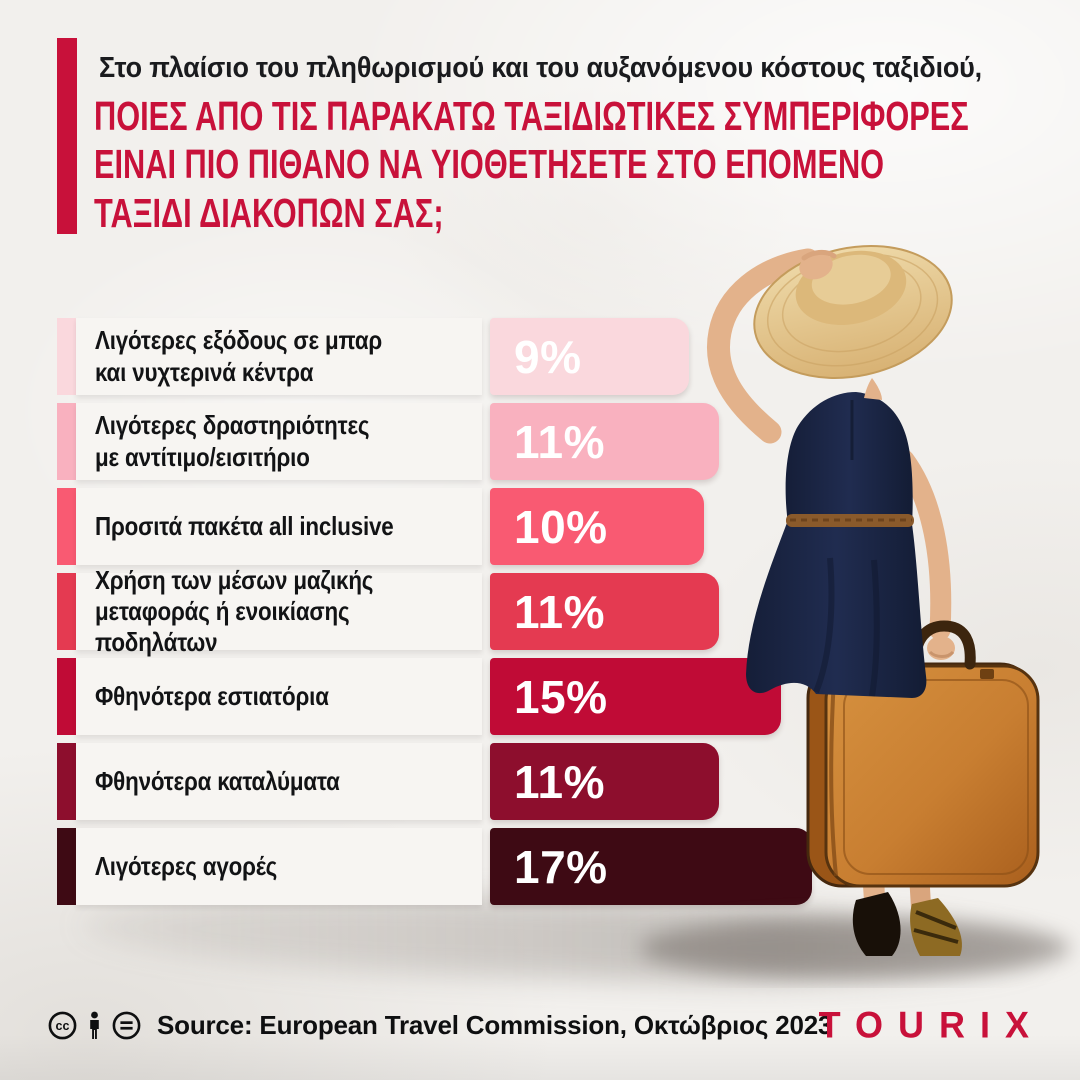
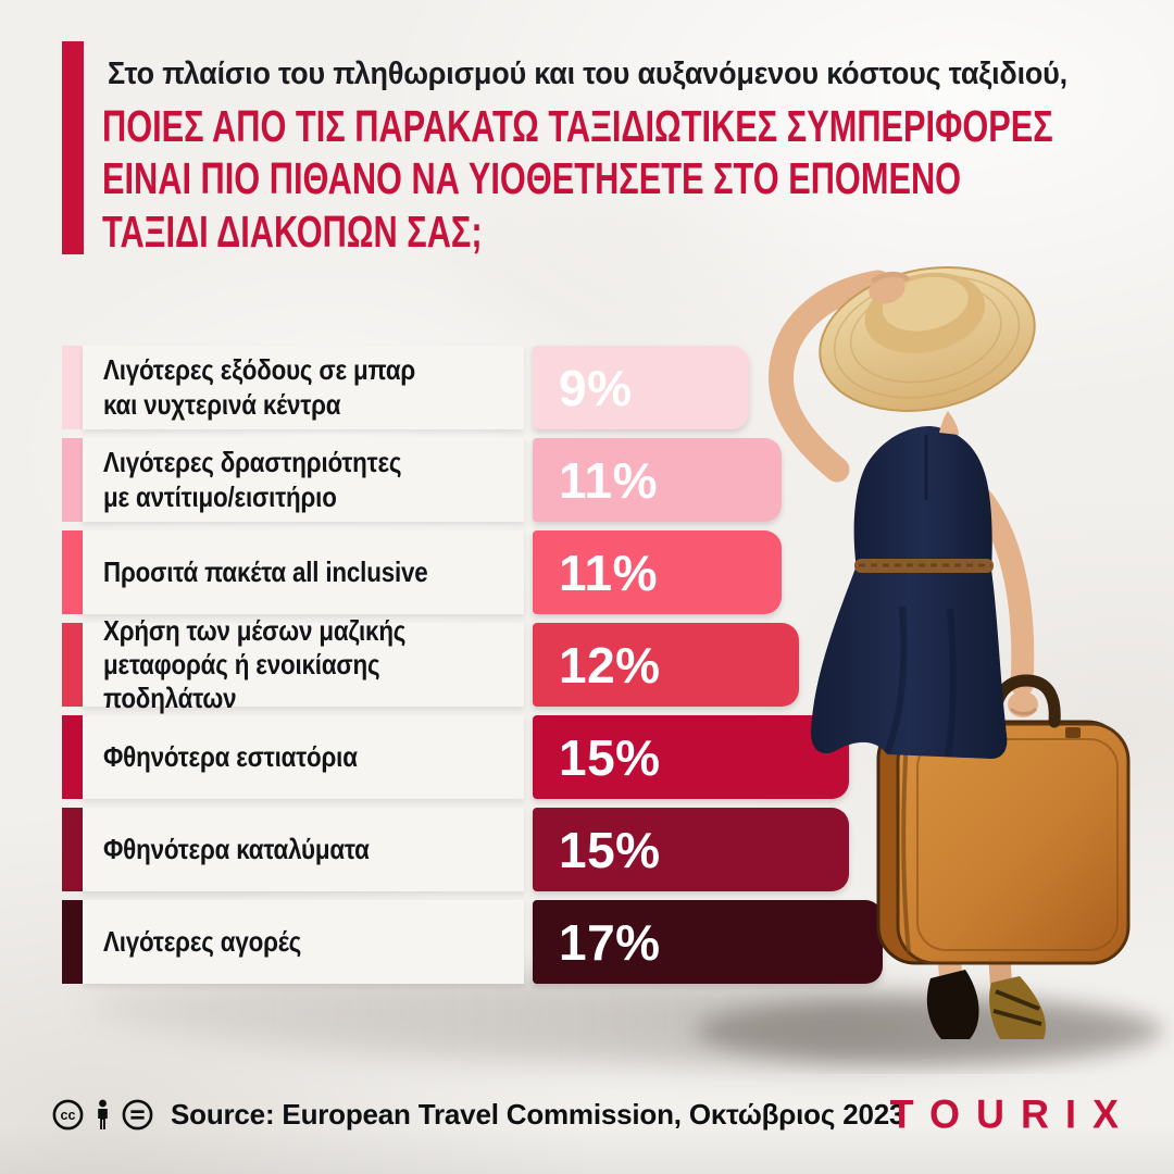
Προσιτά πακέτα all inclusive: 10% -> 11%
Χρήση των μέσων μαζικής μεταφοράς ή ενοικίασης ποδηλάτων: 11% -> 12%
Φθηνότερα καταλύματα: 11% -> 15%
